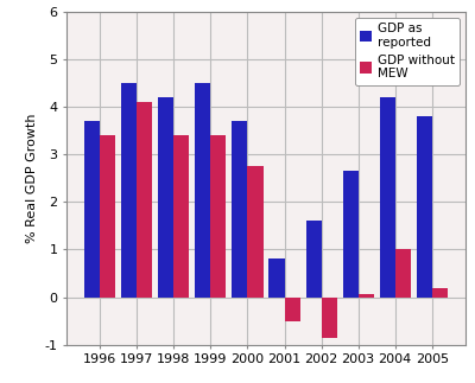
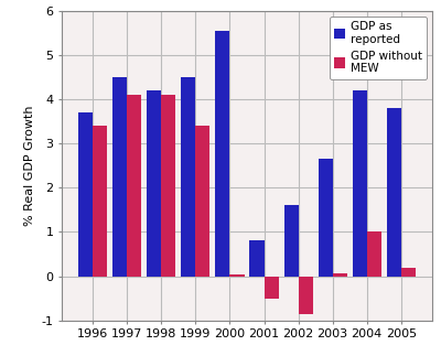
GDP without MEW/1998: 3.40 -> 4.10
GDP as reported/2000: 3.70 -> 5.55
GDP without MEW/2000: 2.75 -> 0.05
